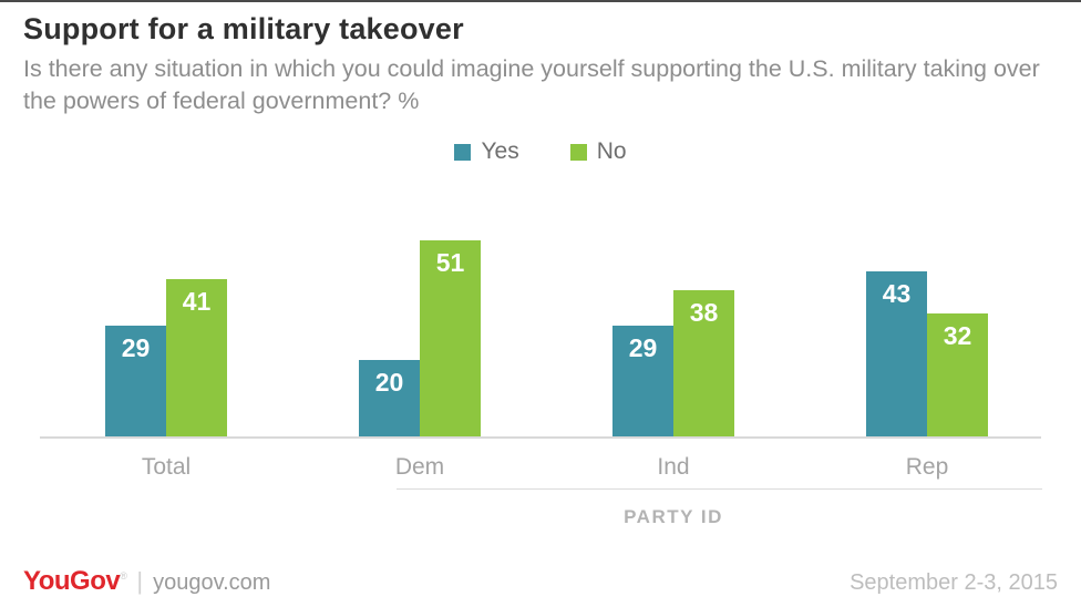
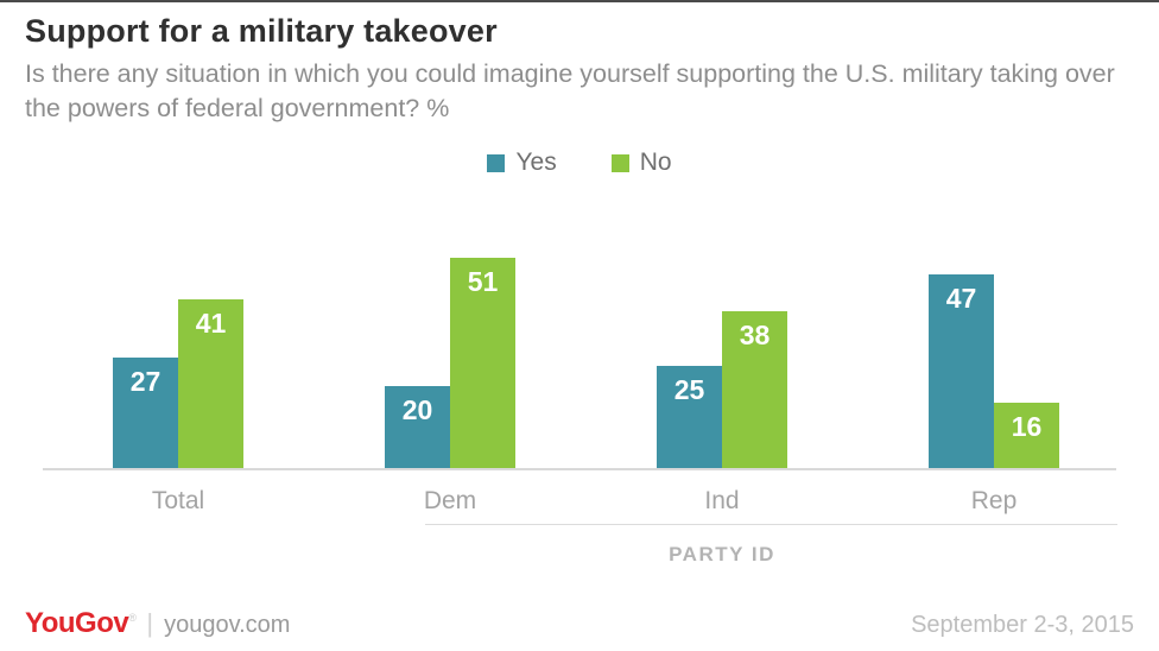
Yes/Total: 29 -> 27
Yes/Ind: 29 -> 25
Yes/Rep: 43 -> 47
No/Rep: 32 -> 16
